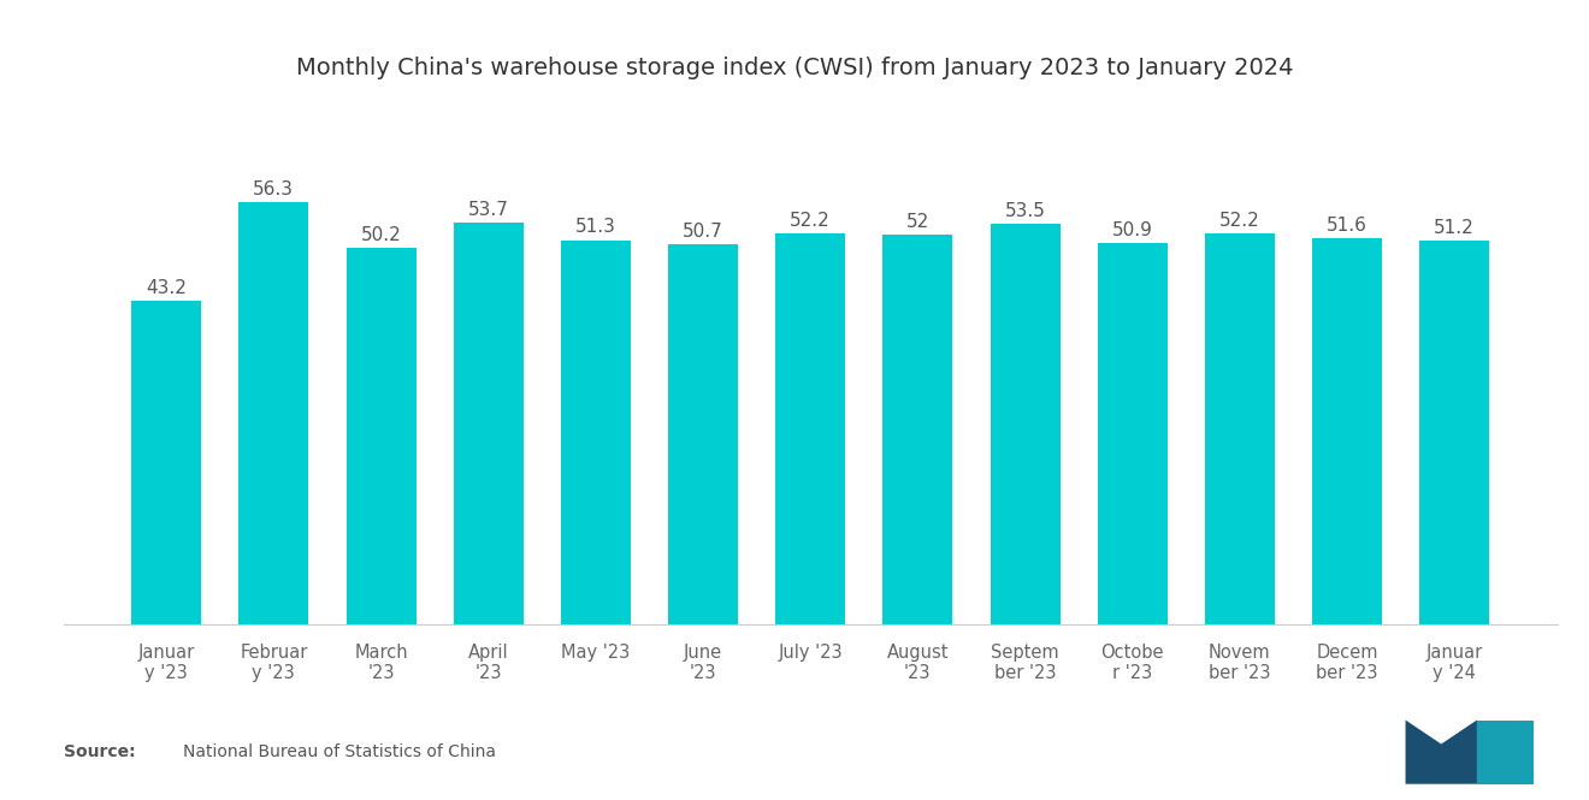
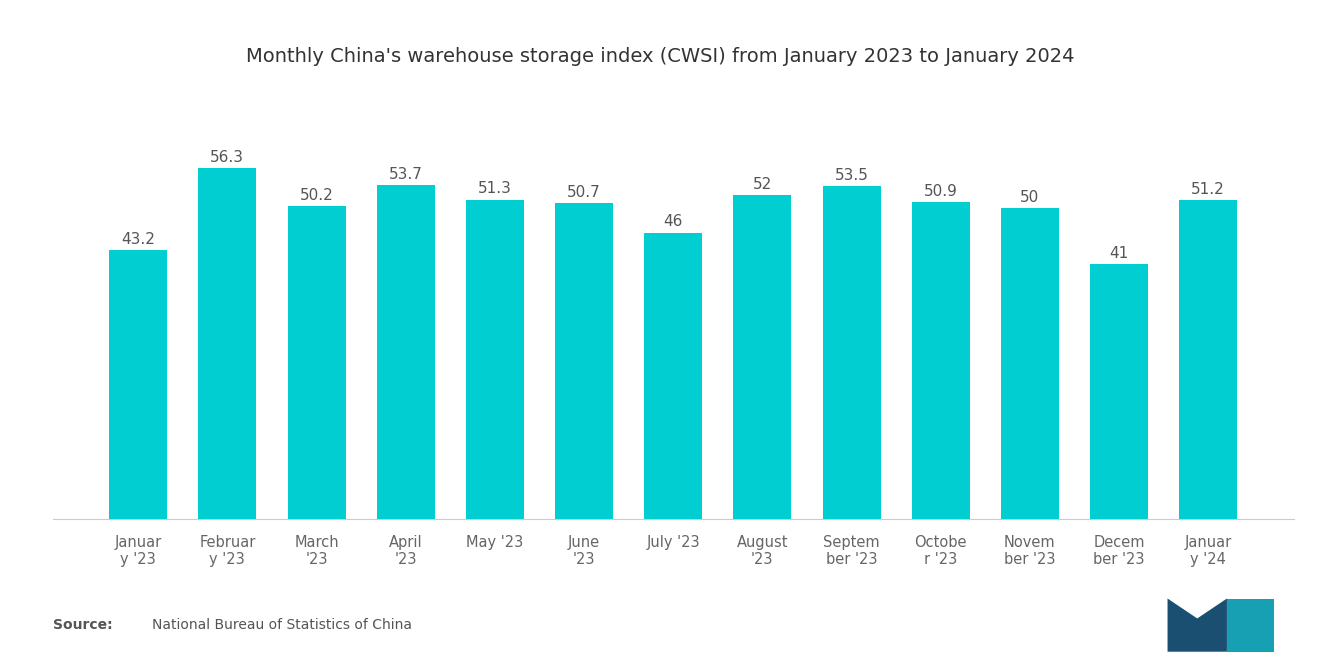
July '23: 52.2 -> 46
Novem ber '23: 52.2 -> 50
Decem ber '23: 51.6 -> 41
